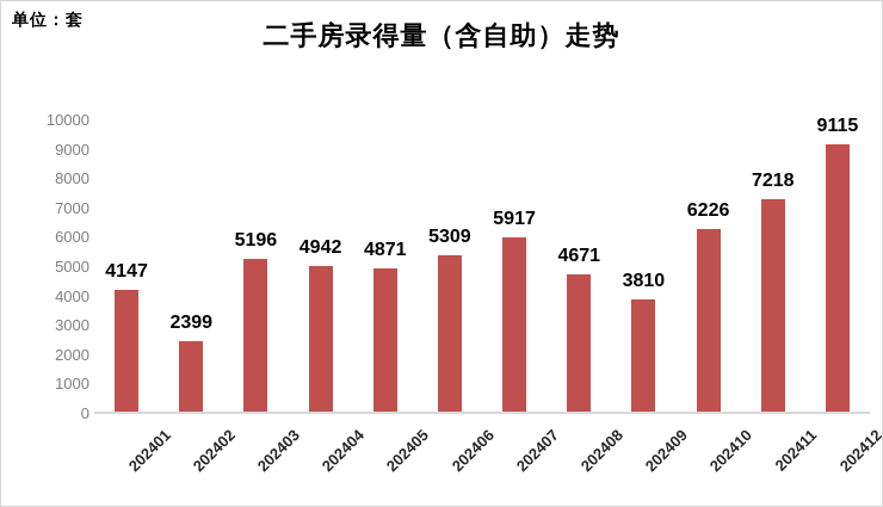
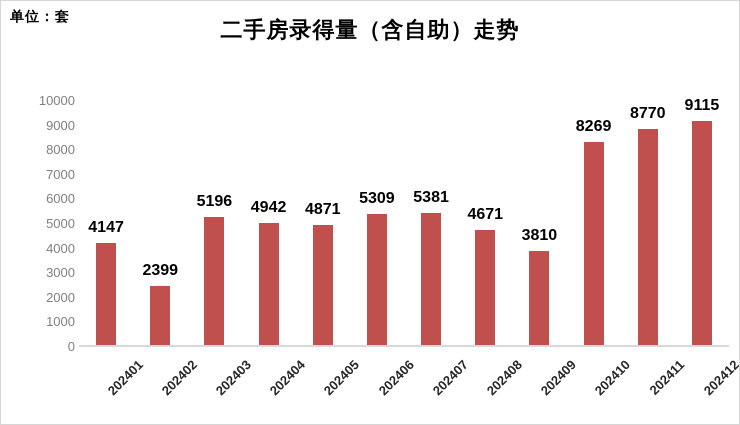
202407: 5917 -> 5381
202410: 6226 -> 8269
202411: 7218 -> 8770
